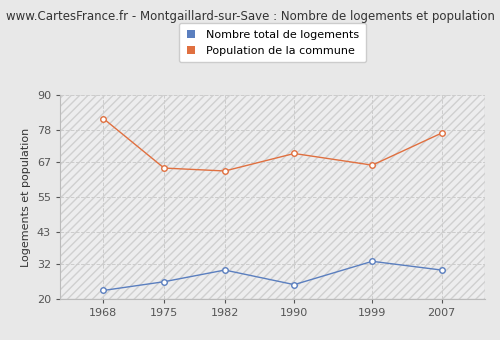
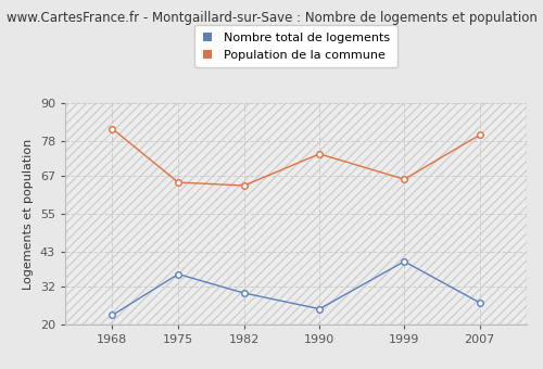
Nombre total de logements/1975: 26 -> 36
Population de la commune/1990: 70 -> 74
Nombre total de logements/1999: 33 -> 40
Nombre total de logements/2007: 30 -> 27
Population de la commune/2007: 77 -> 80
